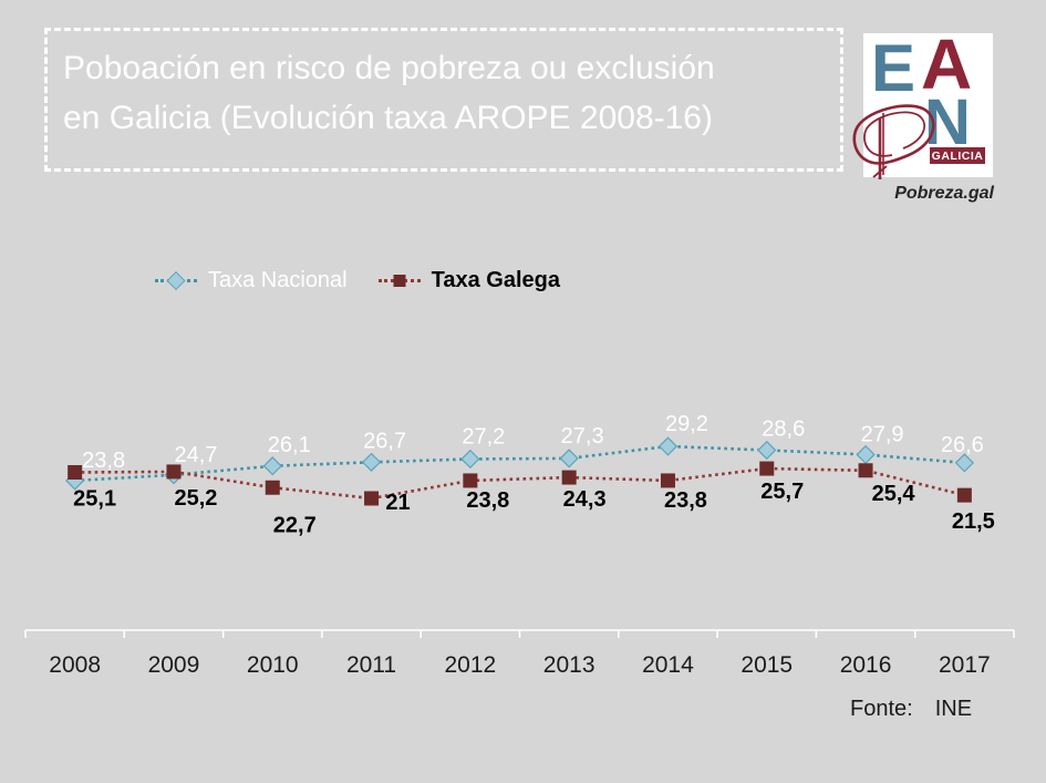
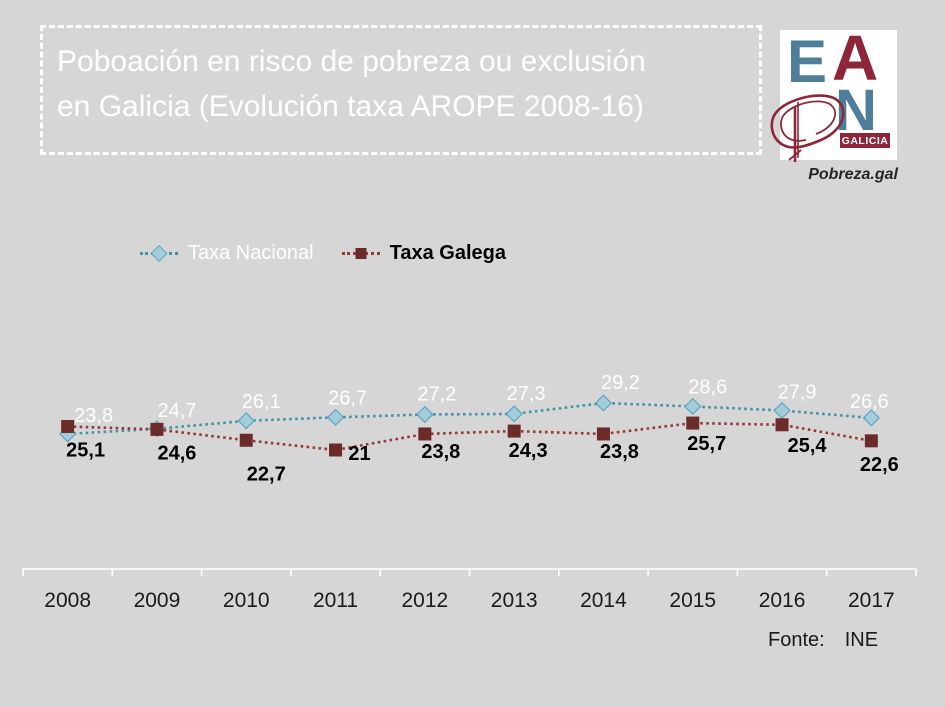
Taxa Galega/2009: 25,2 -> 24,6
Taxa Galega/2017: 21,5 -> 22,6
